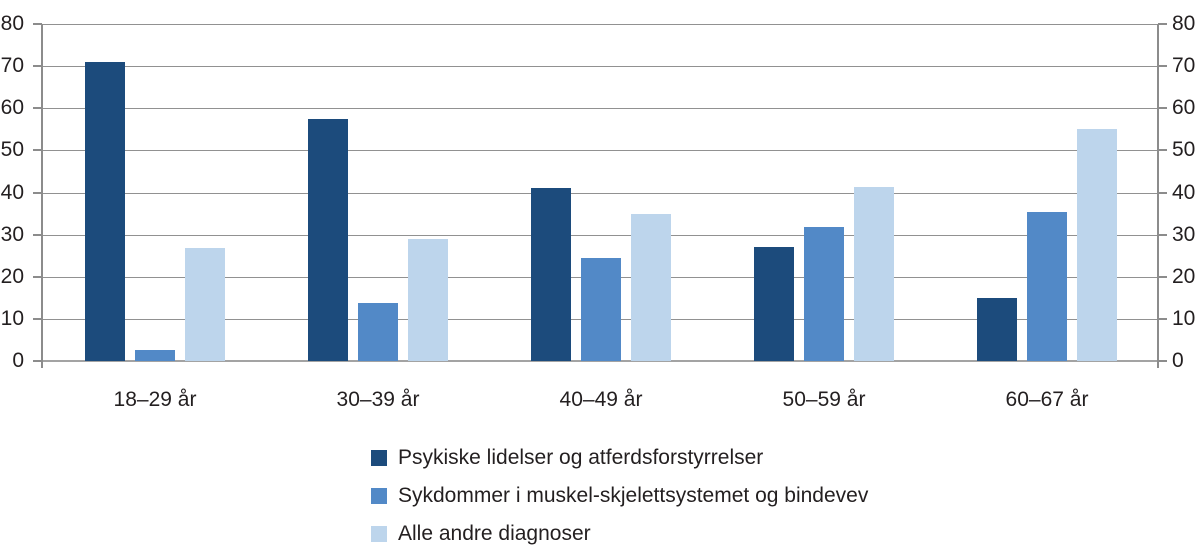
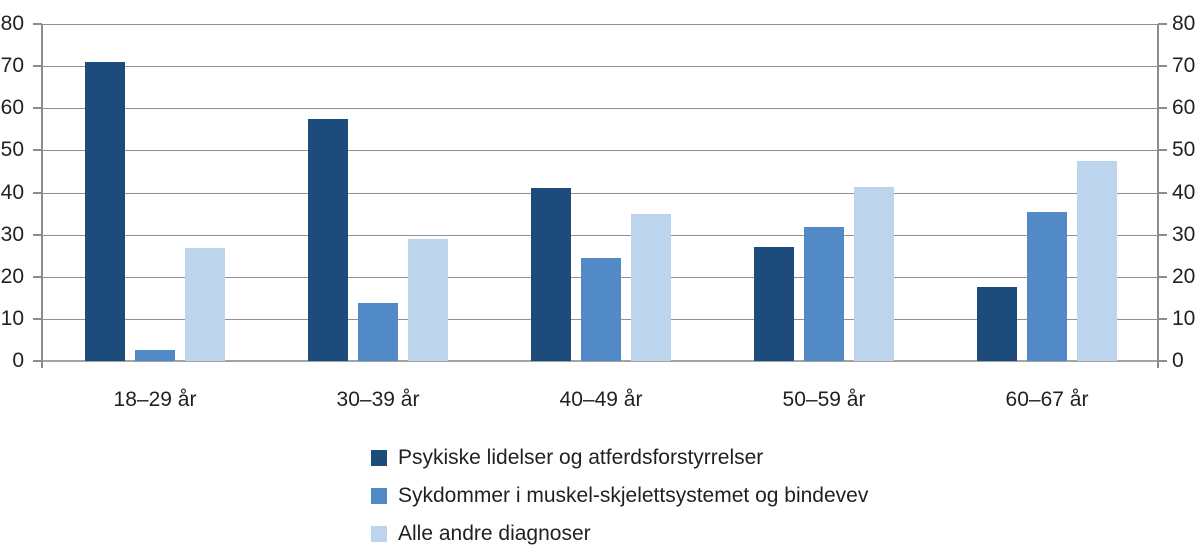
Psykiske lidelser og atferdsforstyrrelser/60–67 år: 15 -> 18
Alle andre diagnoser/60–67 år: 55 -> 48
